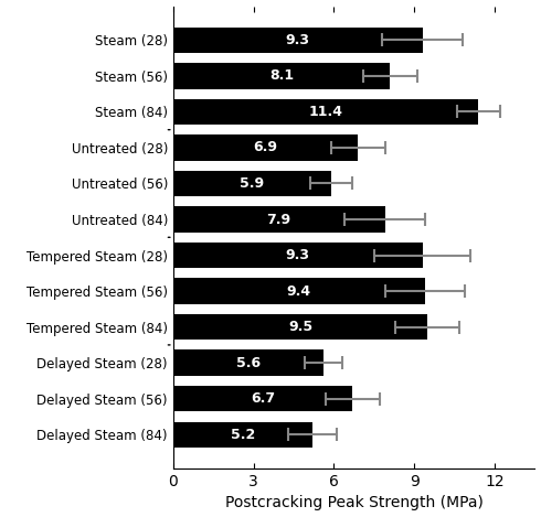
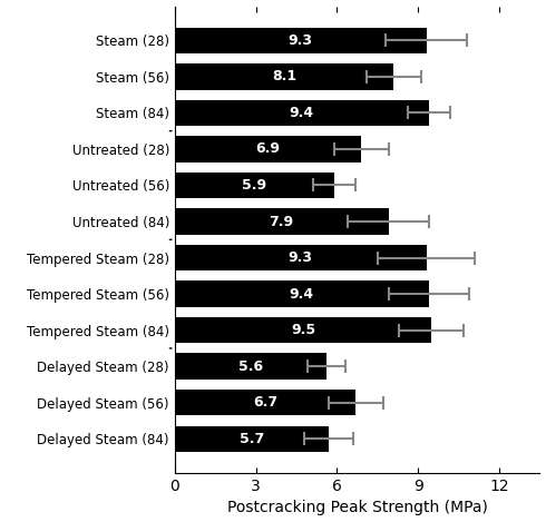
Steam (84): 11.4 -> 9.4
Delayed Steam (84): 5.2 -> 5.7
